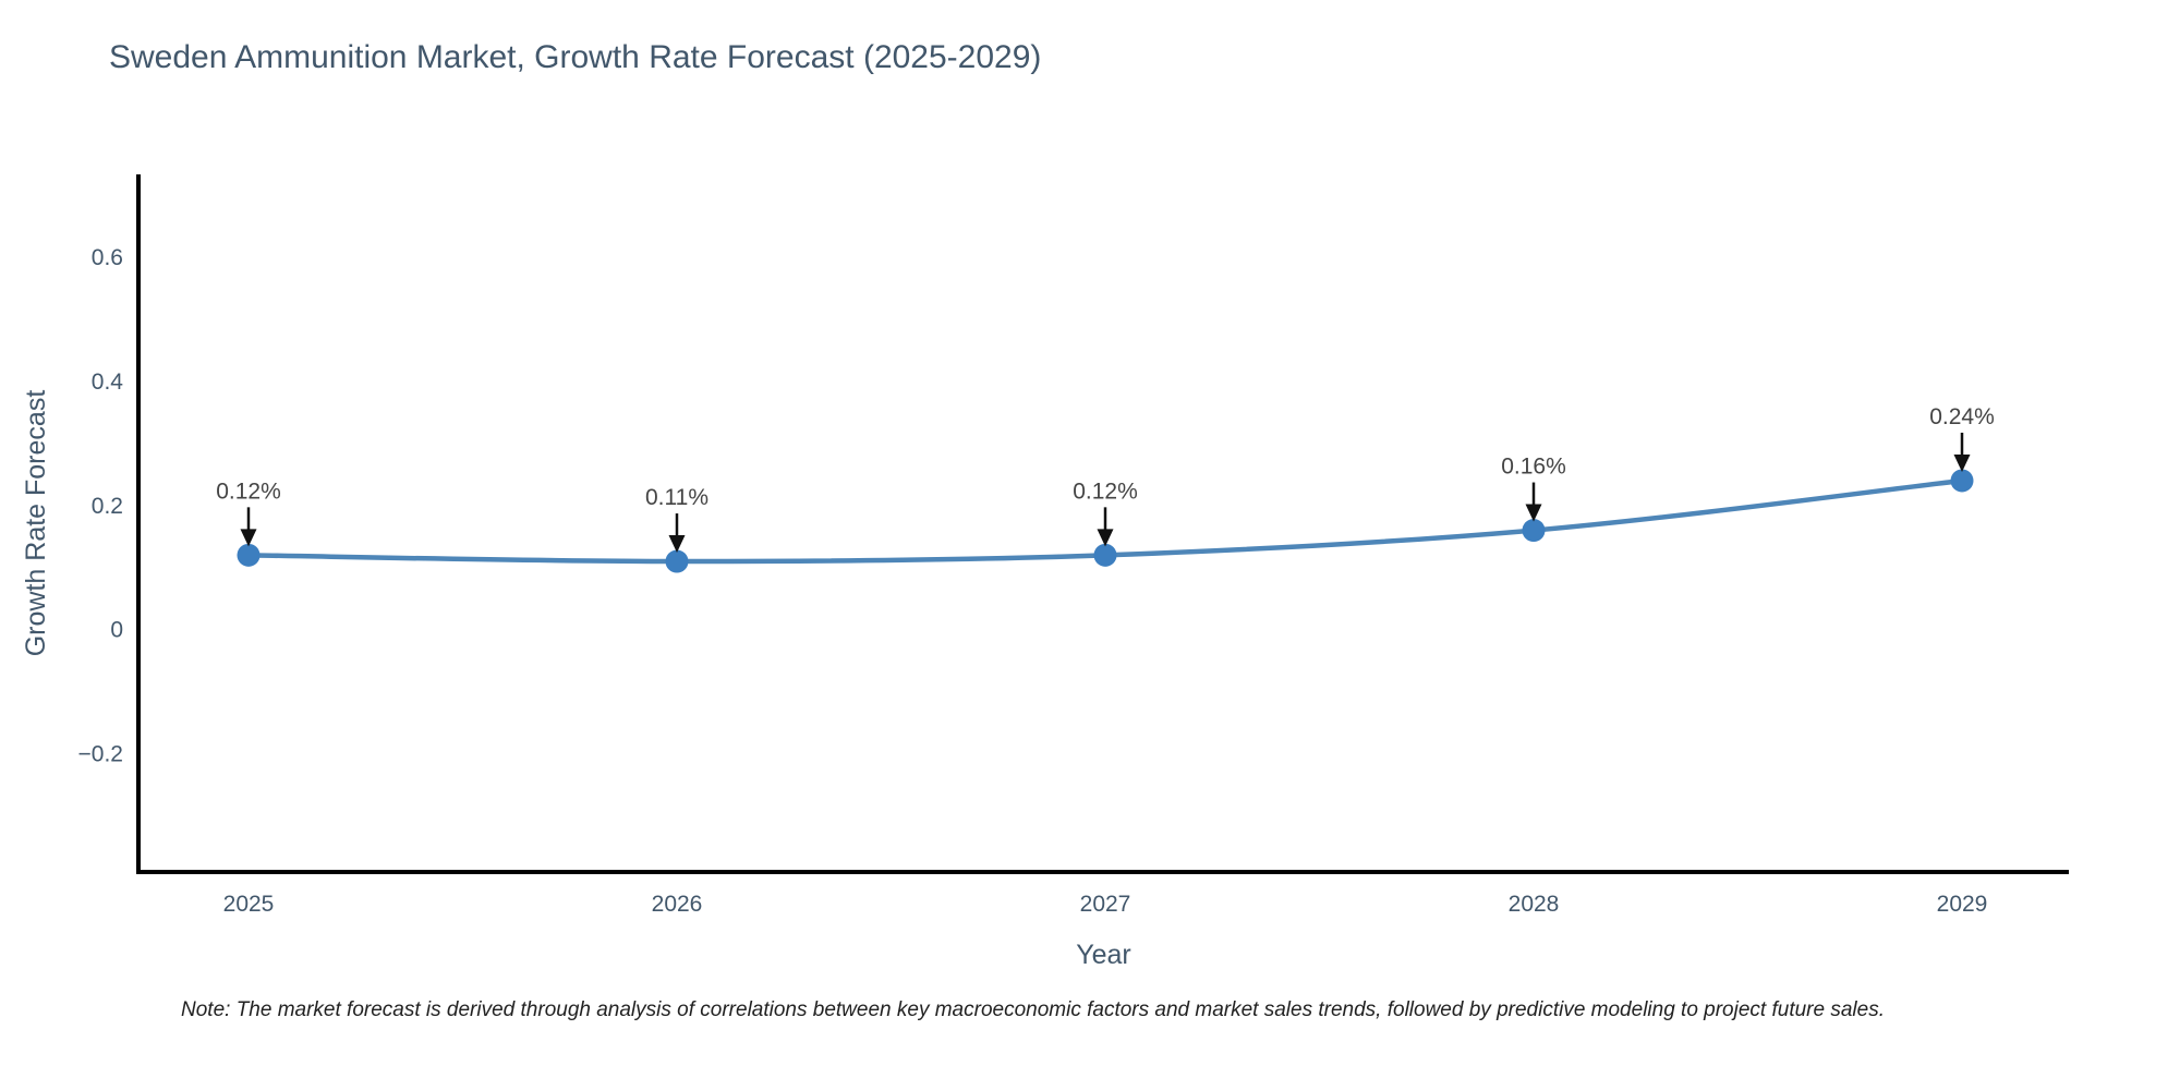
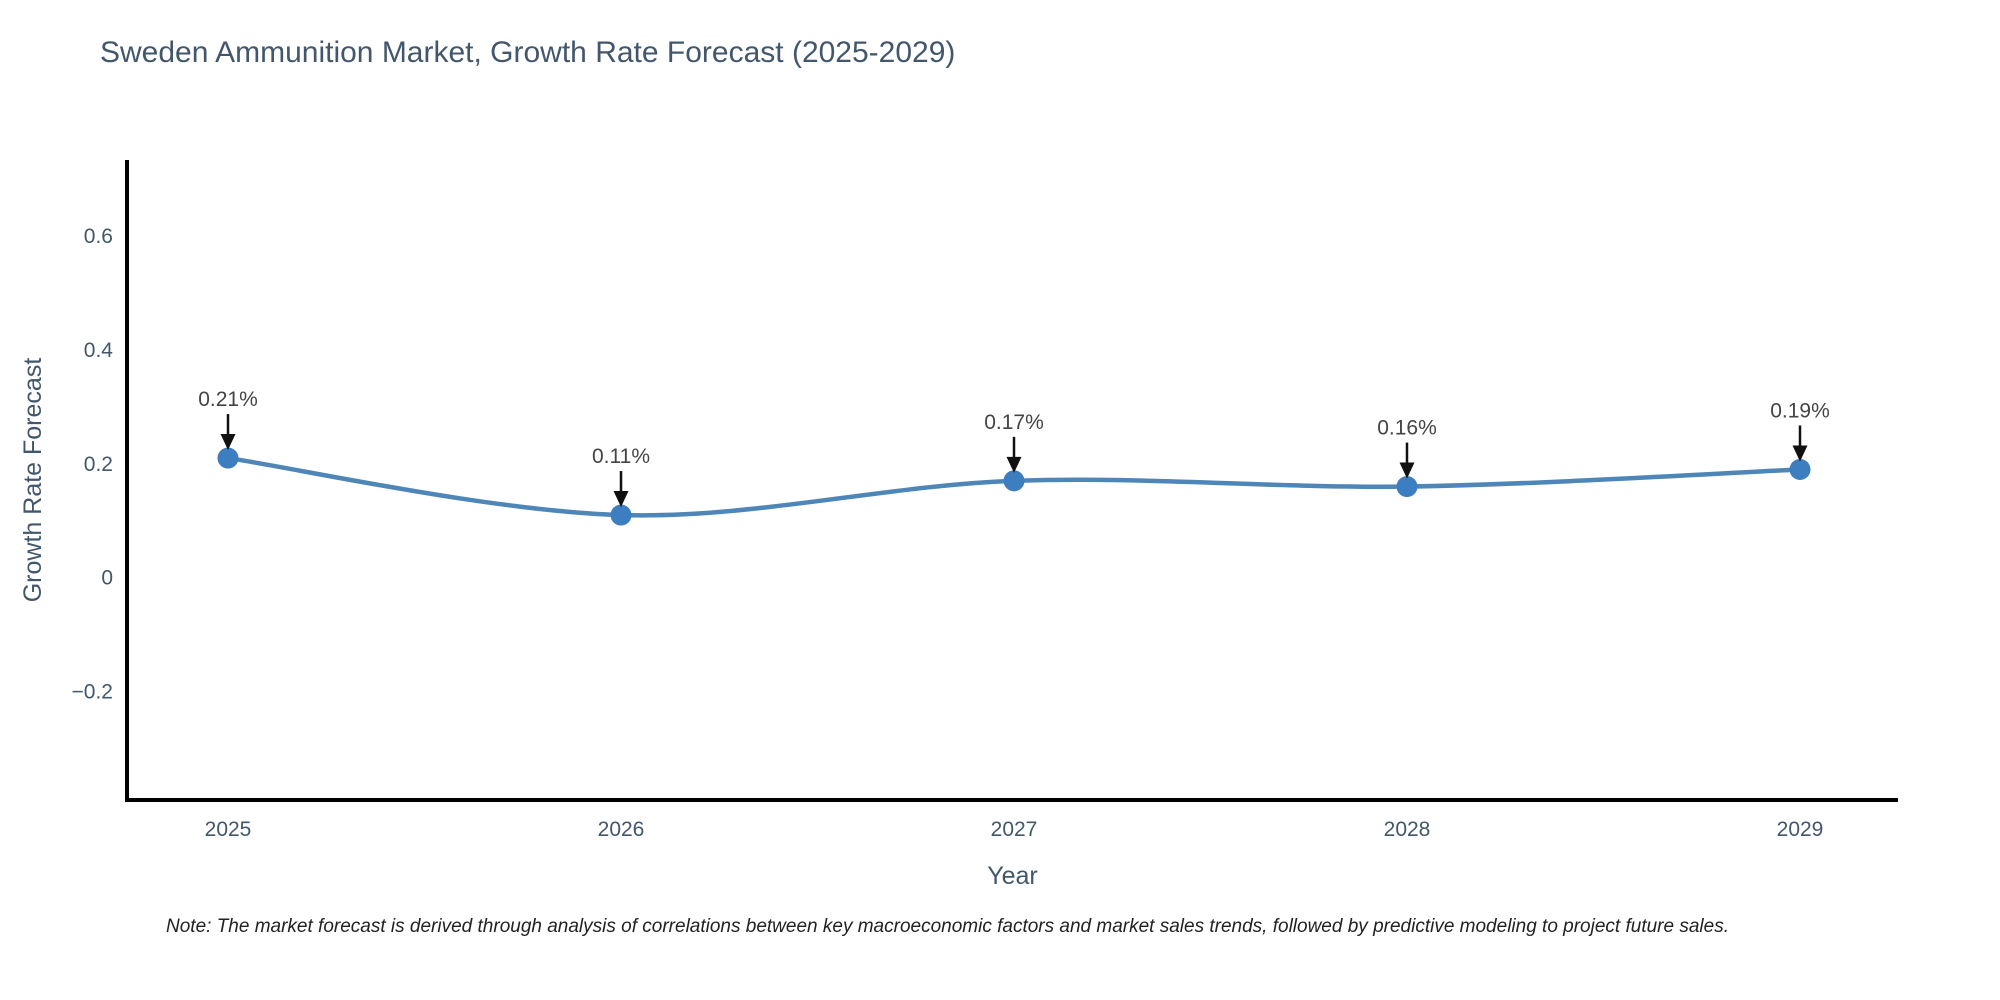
2025: 0.12% -> 0.21%
2027: 0.12% -> 0.17%
2029: 0.24% -> 0.19%
